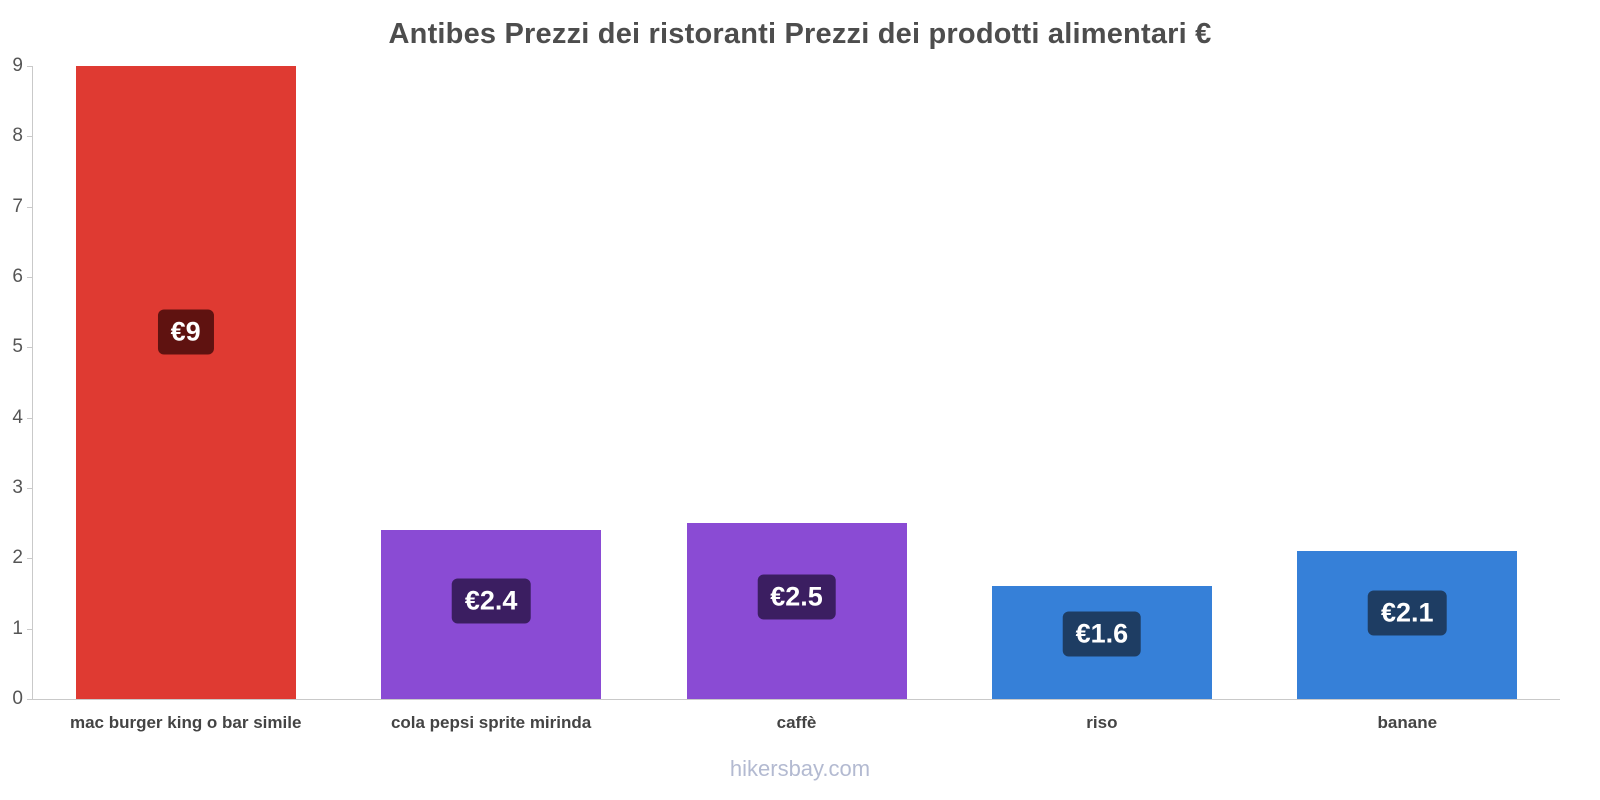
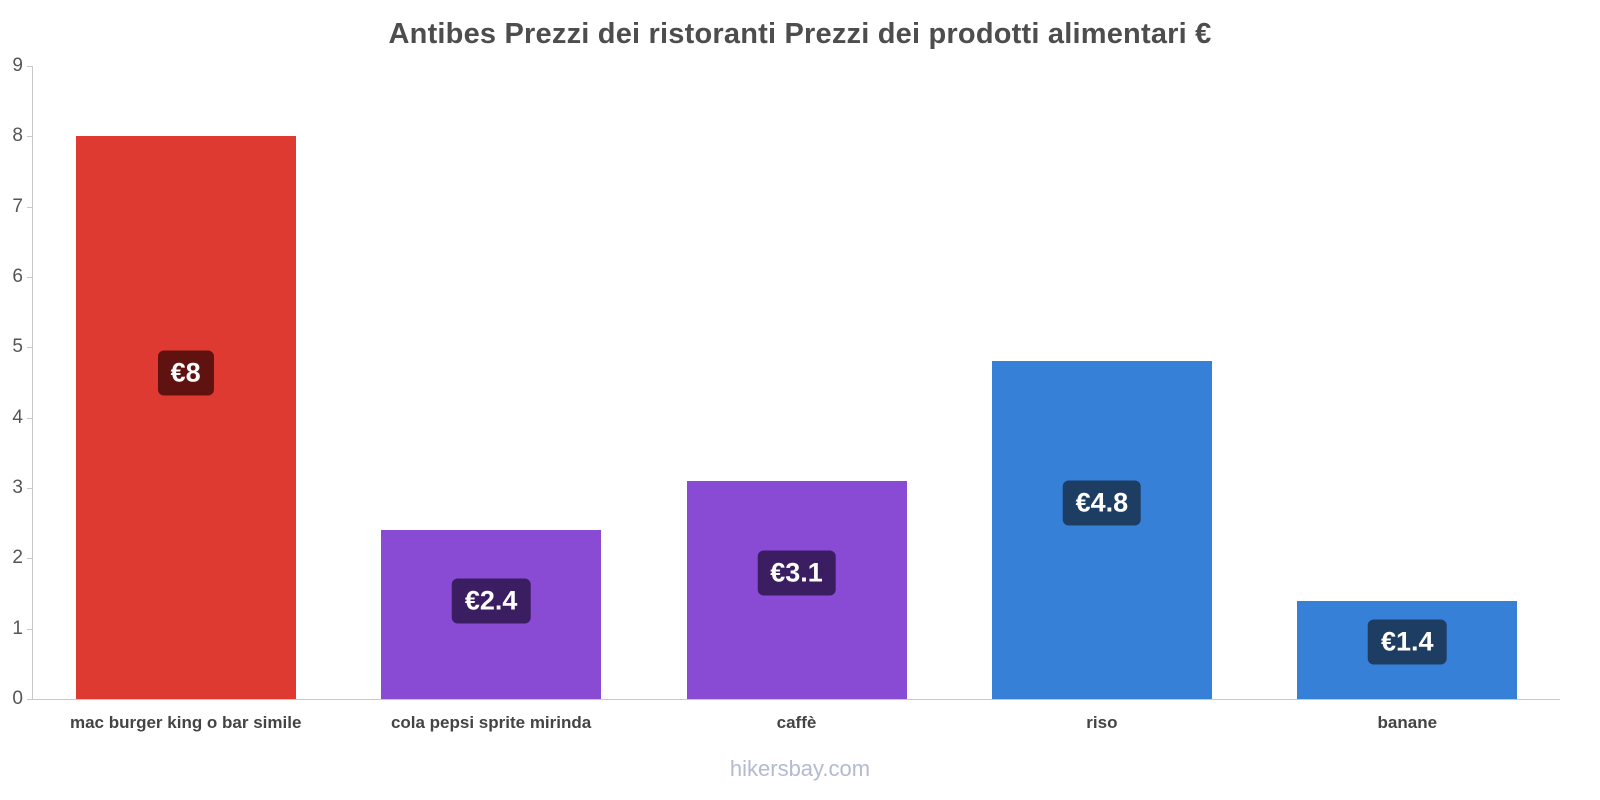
mac burger king o bar simile: €9 -> €8
caffè: €2.5 -> €3.1
riso: €1.6 -> €4.8
banane: €2.1 -> €1.4
